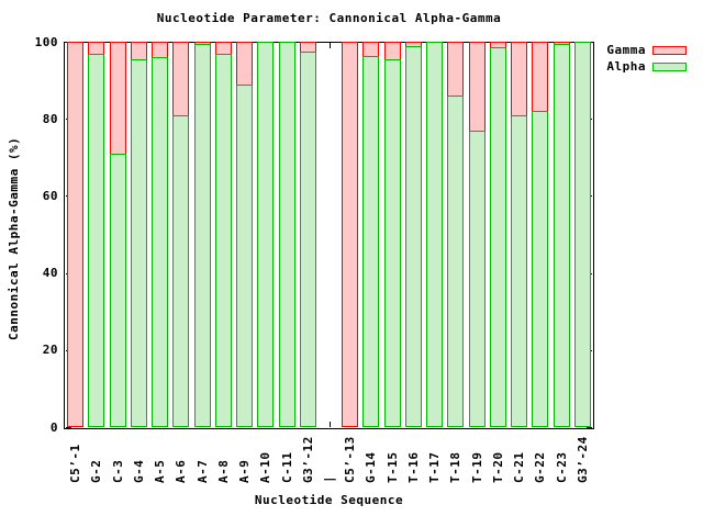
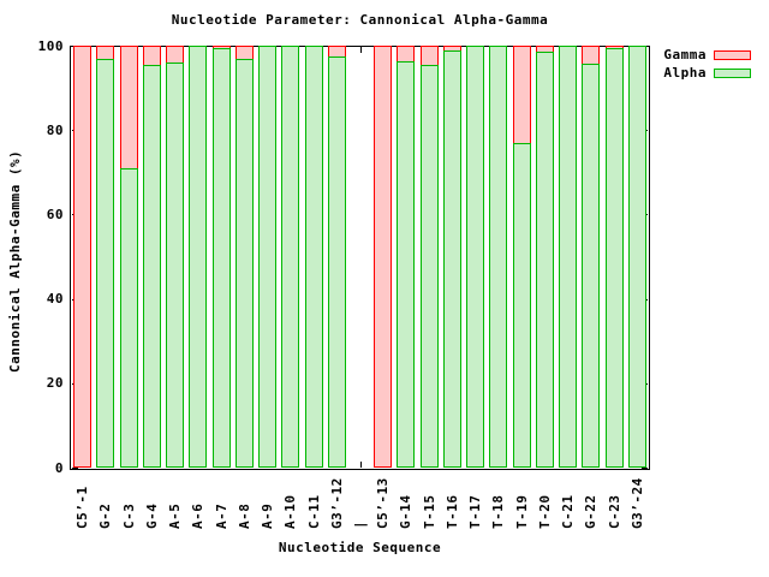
Alpha/A-6: 81 -> 100
Alpha/A-9: 89 -> 100
Alpha/T-18: 86 -> 100
Alpha/C-21: 81 -> 100
Alpha/G-22: 82 -> 96
